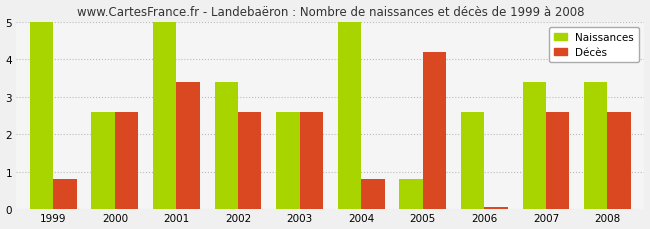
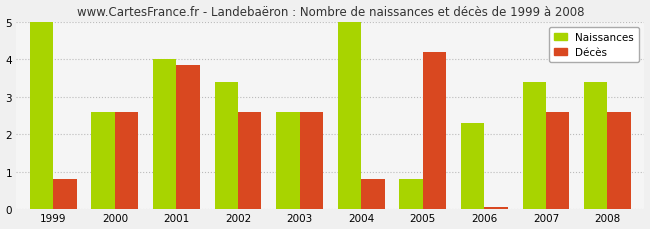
Naissances/2001: 5.0 -> 4.0
Décès/2001: 3.40 -> 3.85
Naissances/2006: 2.6 -> 2.3
